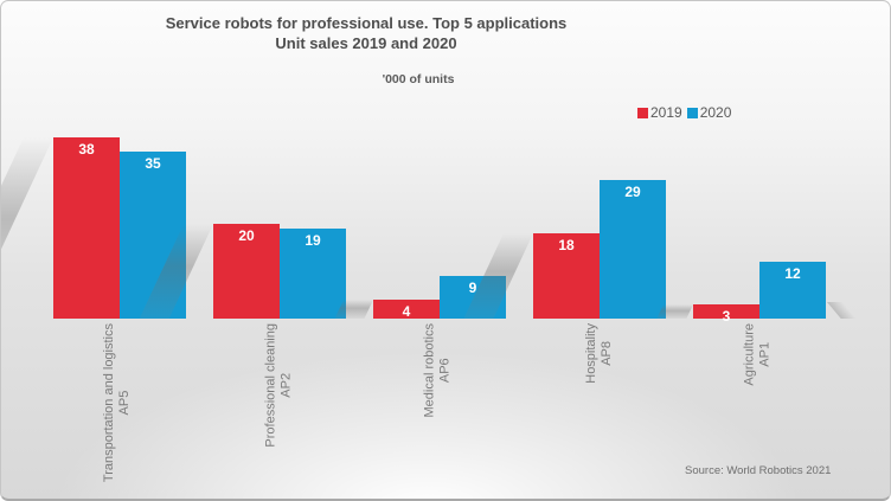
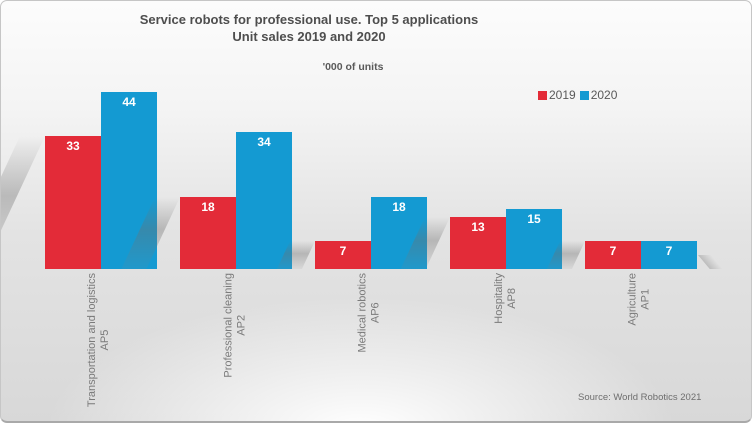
2019/Transportation and logistics: 38 -> 33
2020/Transportation and logistics: 35 -> 44
2019/Professional cleaning: 20 -> 18
2020/Professional cleaning: 19 -> 34
2019/Medical robotics: 4 -> 7
2020/Medical robotics: 9 -> 18
2019/Hospitality: 18 -> 13
2020/Hospitality: 29 -> 15
2019/Agriculture: 3 -> 7
2020/Agriculture: 12 -> 7
